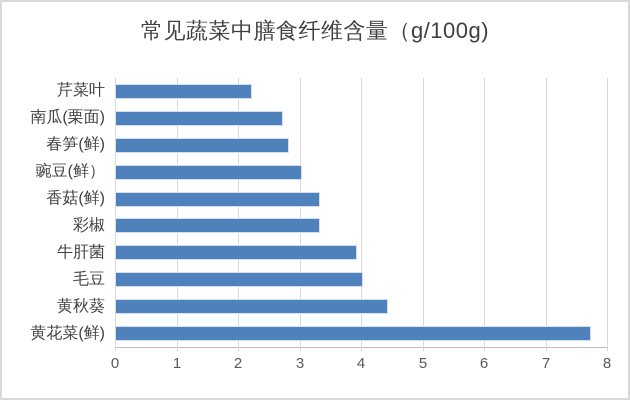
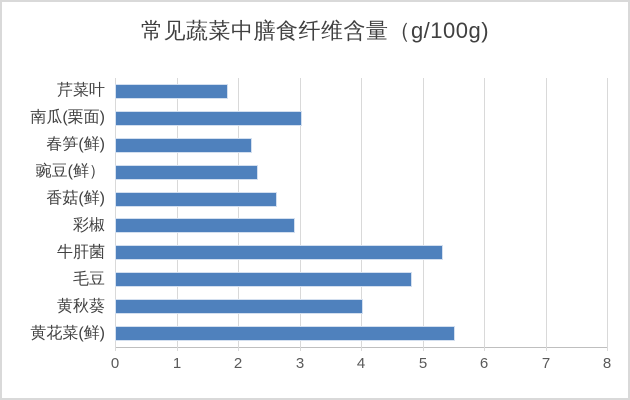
芹菜叶: 2.2 -> 1.8
南瓜(栗面): 2.7 -> 3.0
春笋(鲜): 2.8 -> 2.2
豌豆(鲜）: 3.0 -> 2.3
香菇(鲜): 3.3 -> 2.6
彩椒: 3.3 -> 2.9
牛肝菌: 3.9 -> 5.3
毛豆: 4.0 -> 4.8
黄秋葵: 4.4 -> 4.0
黄花菜(鲜): 7.7 -> 5.5
